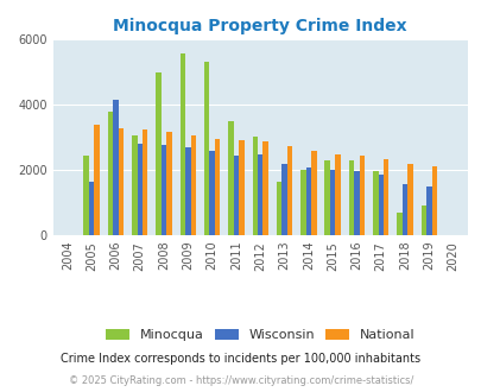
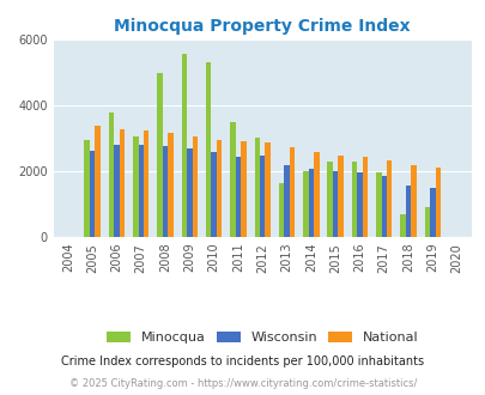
Minocqua/2005: 2450 -> 2950
Wisconsin/2005: 1650 -> 2620
Wisconsin/2006: 4150 -> 2800
